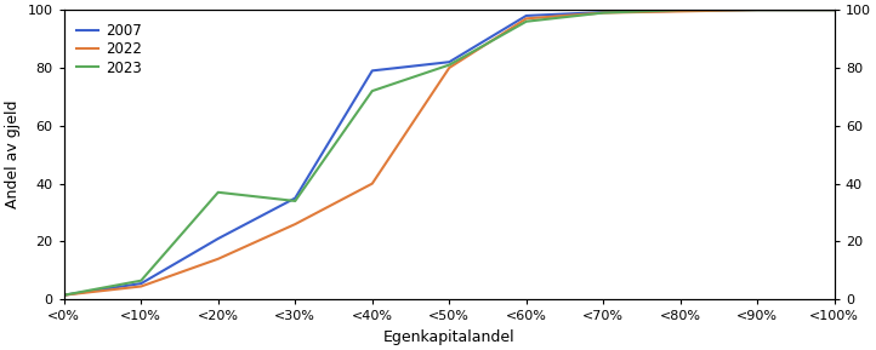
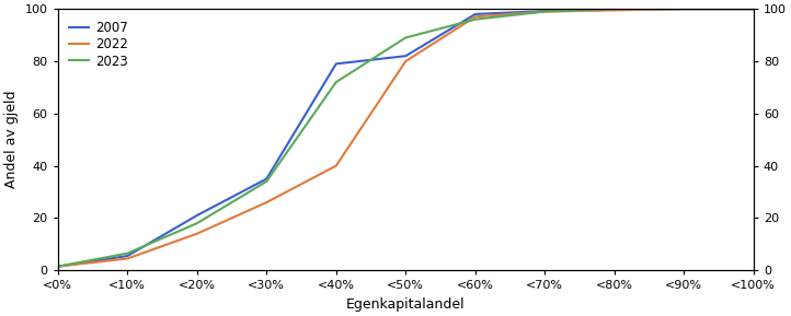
2023/<20%: 37.0 -> 18.0
2023/<50%: 81.0 -> 89.0
